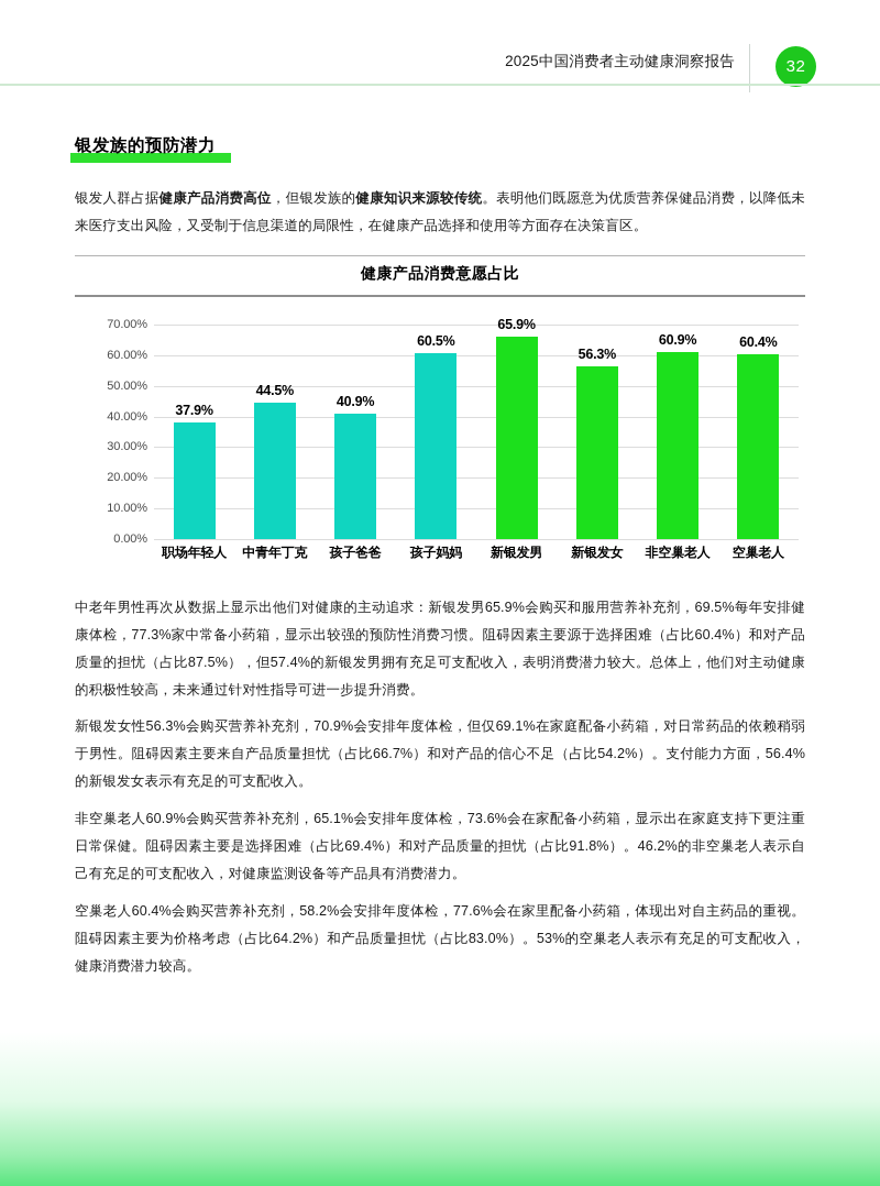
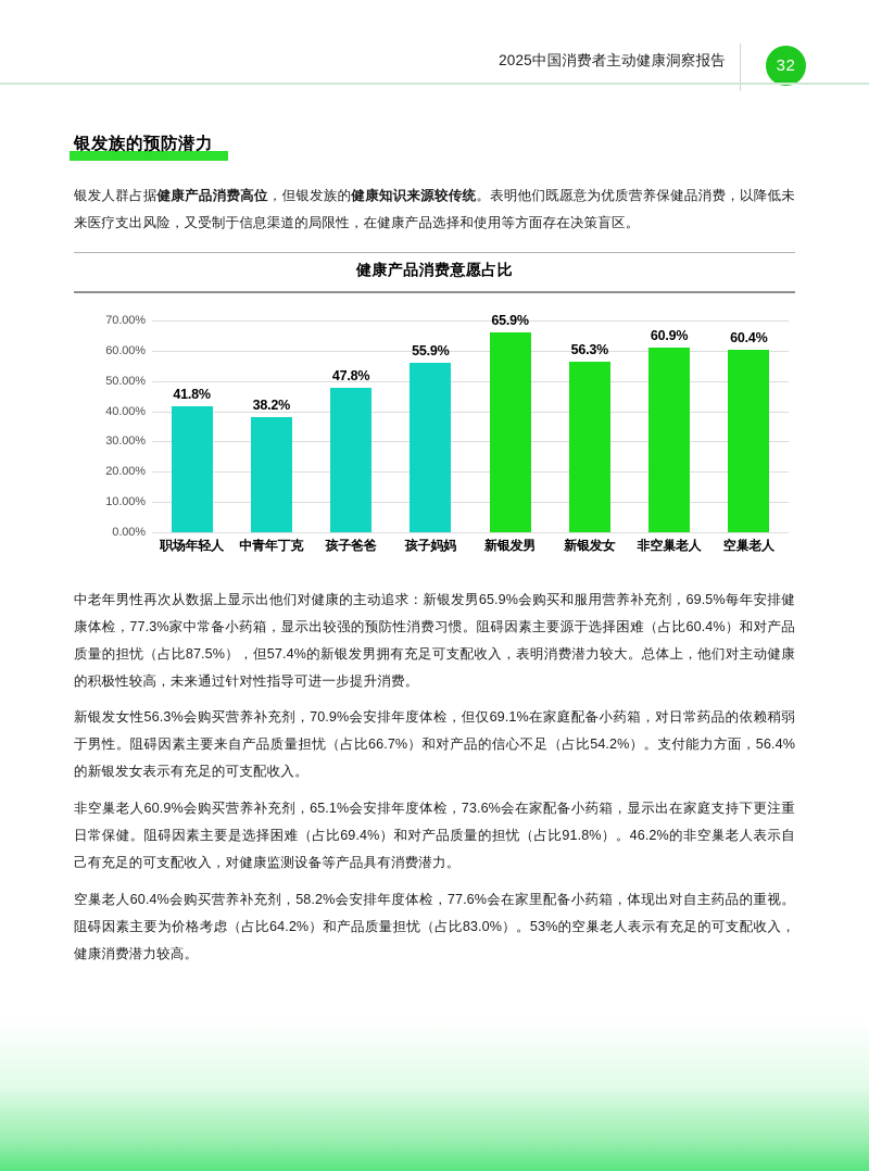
职场年轻人: 37.9% -> 41.8%
中青年丁克: 44.5% -> 38.2%
孩子爸爸: 40.9% -> 47.8%
孩子妈妈: 60.5% -> 55.9%
